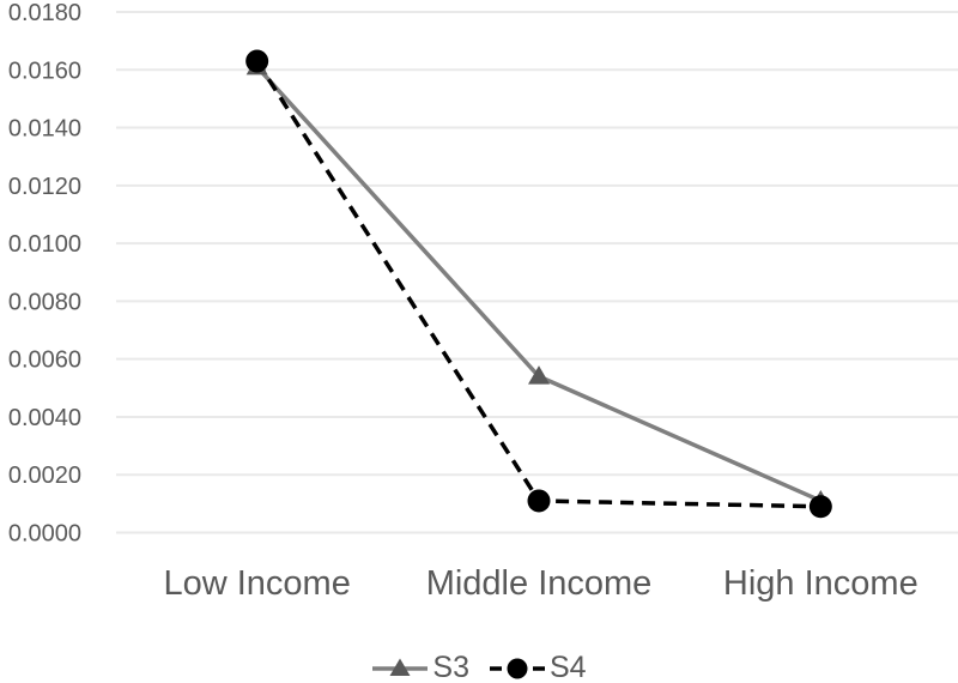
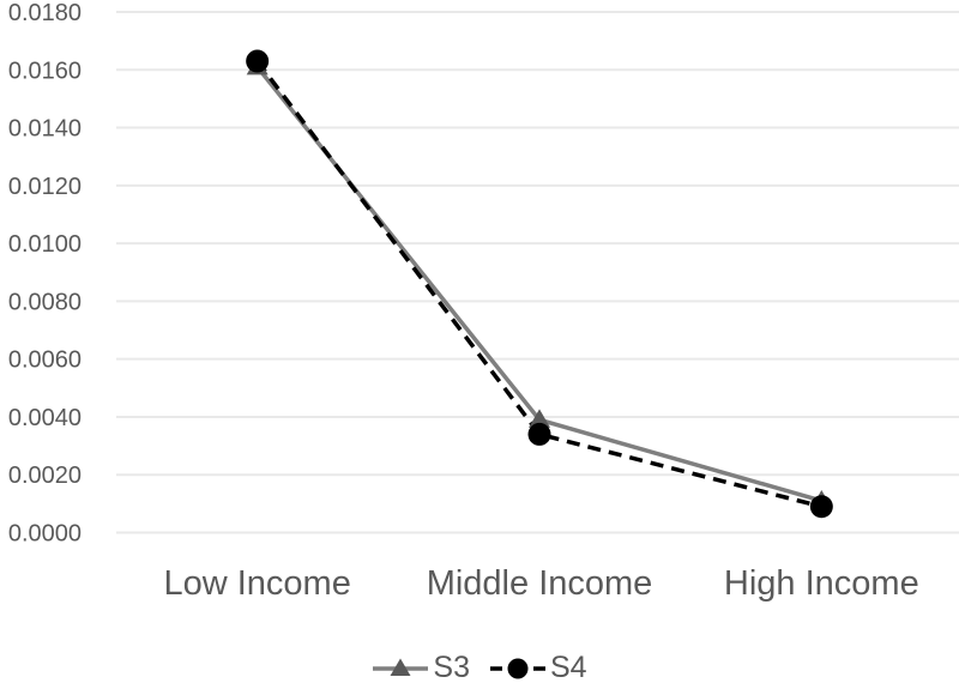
S3/Middle Income: 0.0054 -> 0.0039
S4/Middle Income: 0.0011 -> 0.0034
